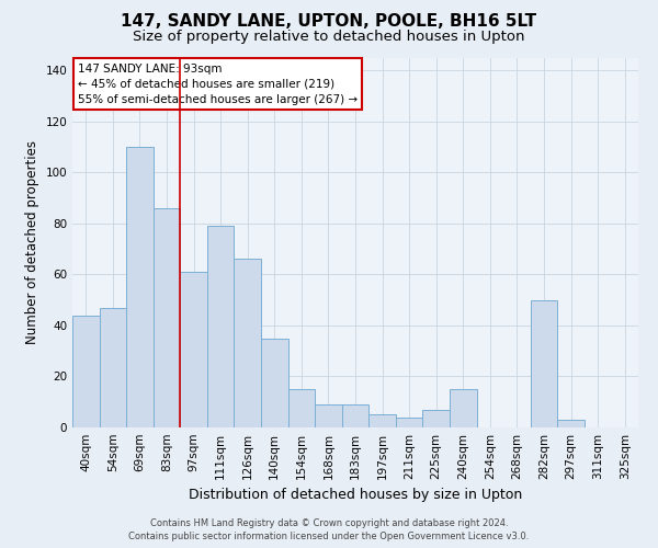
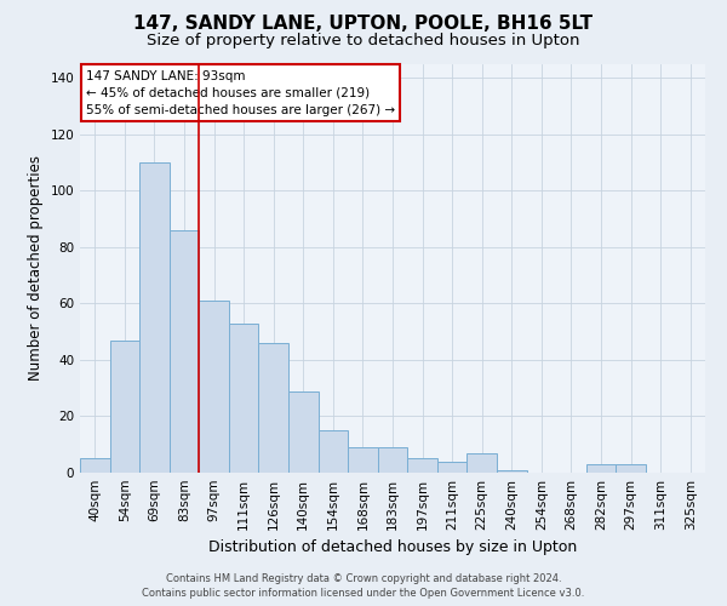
40sqm: 44 -> 5
111sqm: 79 -> 53
126sqm: 66 -> 46
140sqm: 35 -> 29
240sqm: 15 -> 1
282sqm: 50 -> 3
